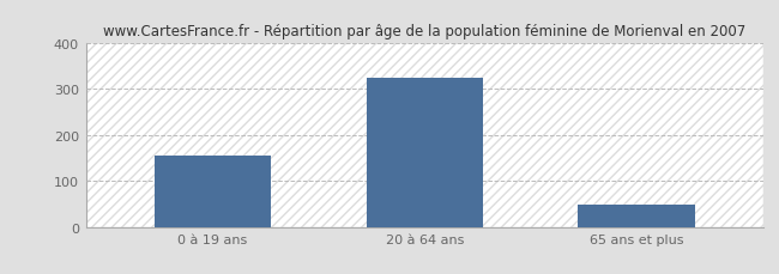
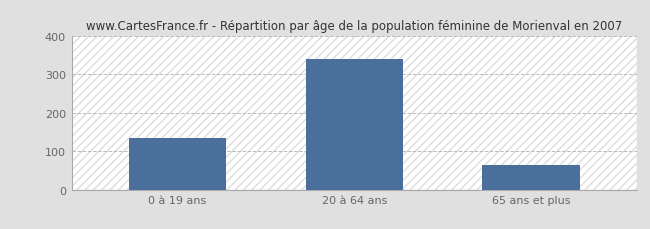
0 à 19 ans: 155 -> 135
20 à 64 ans: 323 -> 340
65 ans et plus: 50 -> 65
